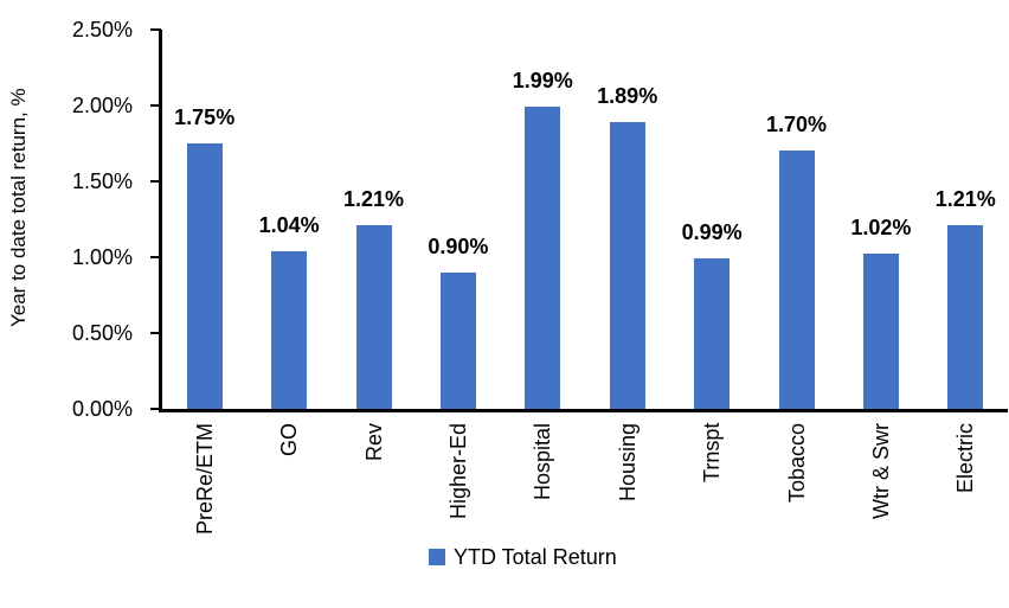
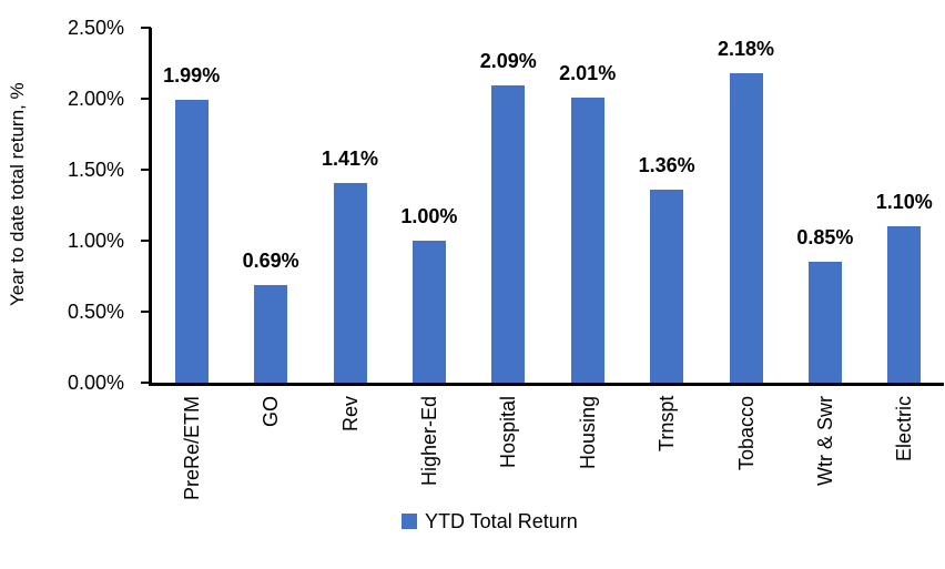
PreRe/ETM: 1.75% -> 1.99%
GO: 1.04% -> 0.69%
Rev: 1.21% -> 1.41%
Higher-Ed: 0.90% -> 1.00%
Hospital: 1.99% -> 2.09%
Housing: 1.89% -> 2.01%
Trnspt: 0.99% -> 1.36%
Tobacco: 1.70% -> 2.18%
Wtr & Swr: 1.02% -> 0.85%
Electric: 1.21% -> 1.10%
